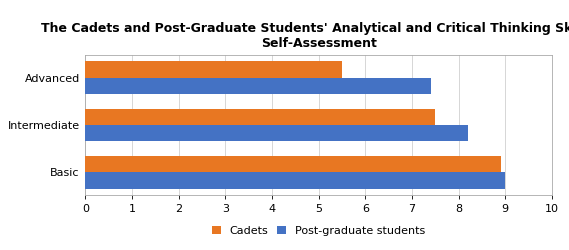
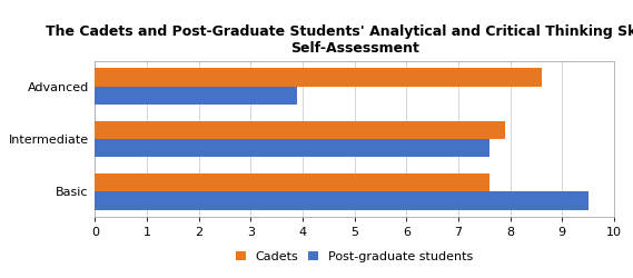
Cadets/Advanced: 5.5 -> 8.6
Post-graduate students/Advanced: 7.4 -> 3.9
Cadets/Intermediate: 7.5 -> 7.9
Post-graduate students/Intermediate: 8.2 -> 7.6
Cadets/Basic: 8.9 -> 7.6
Post-graduate students/Basic: 9.0 -> 9.5
